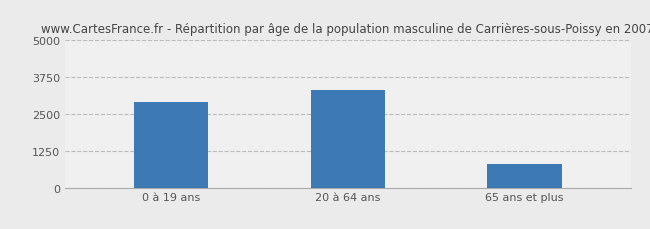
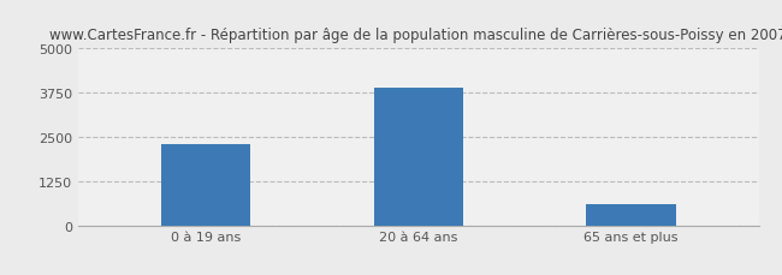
0 à 19 ans: 2900 -> 2300
20 à 64 ans: 3300 -> 3900
65 ans et plus: 800 -> 600
